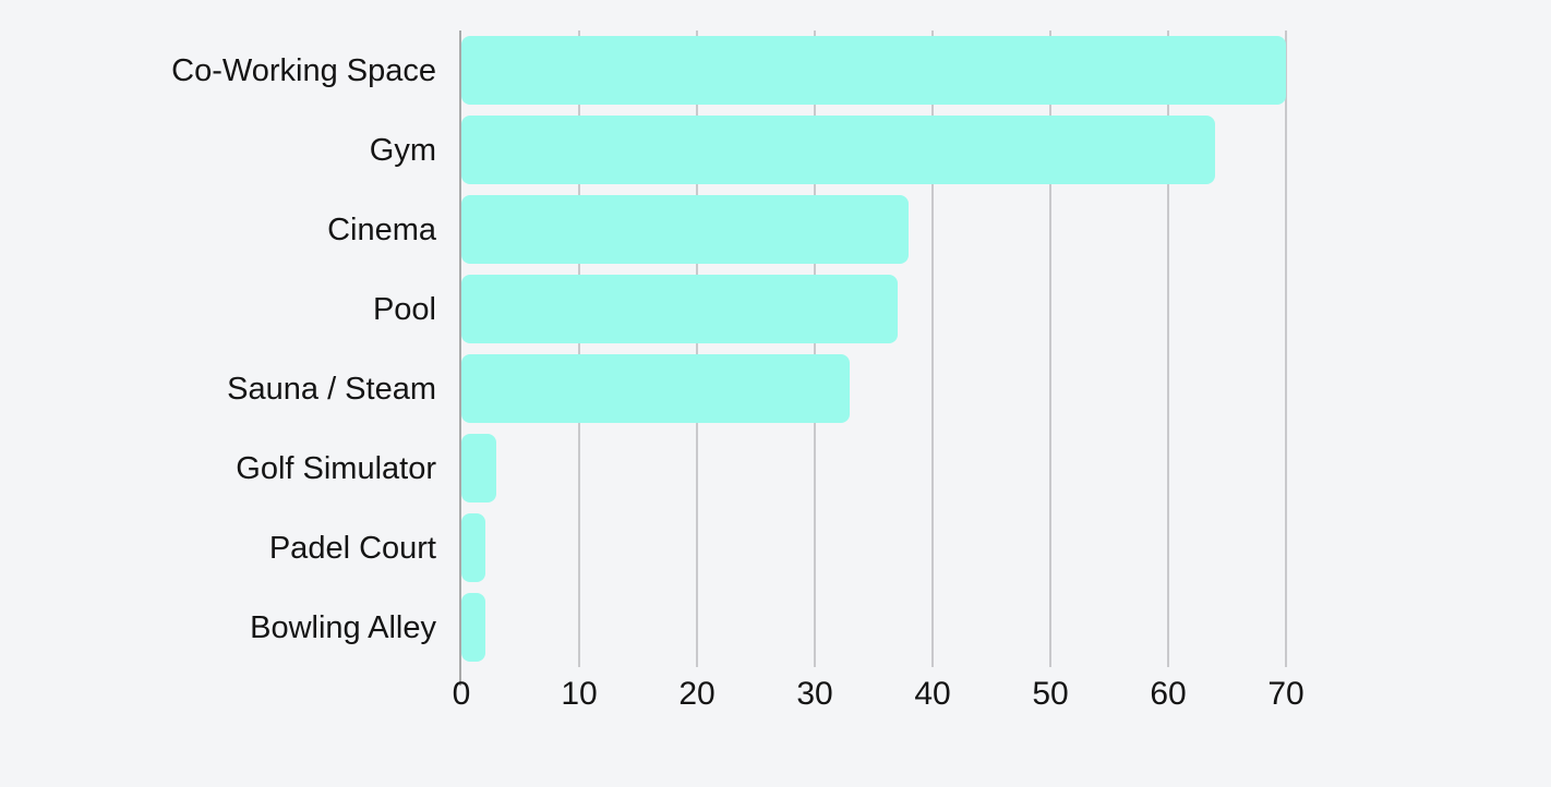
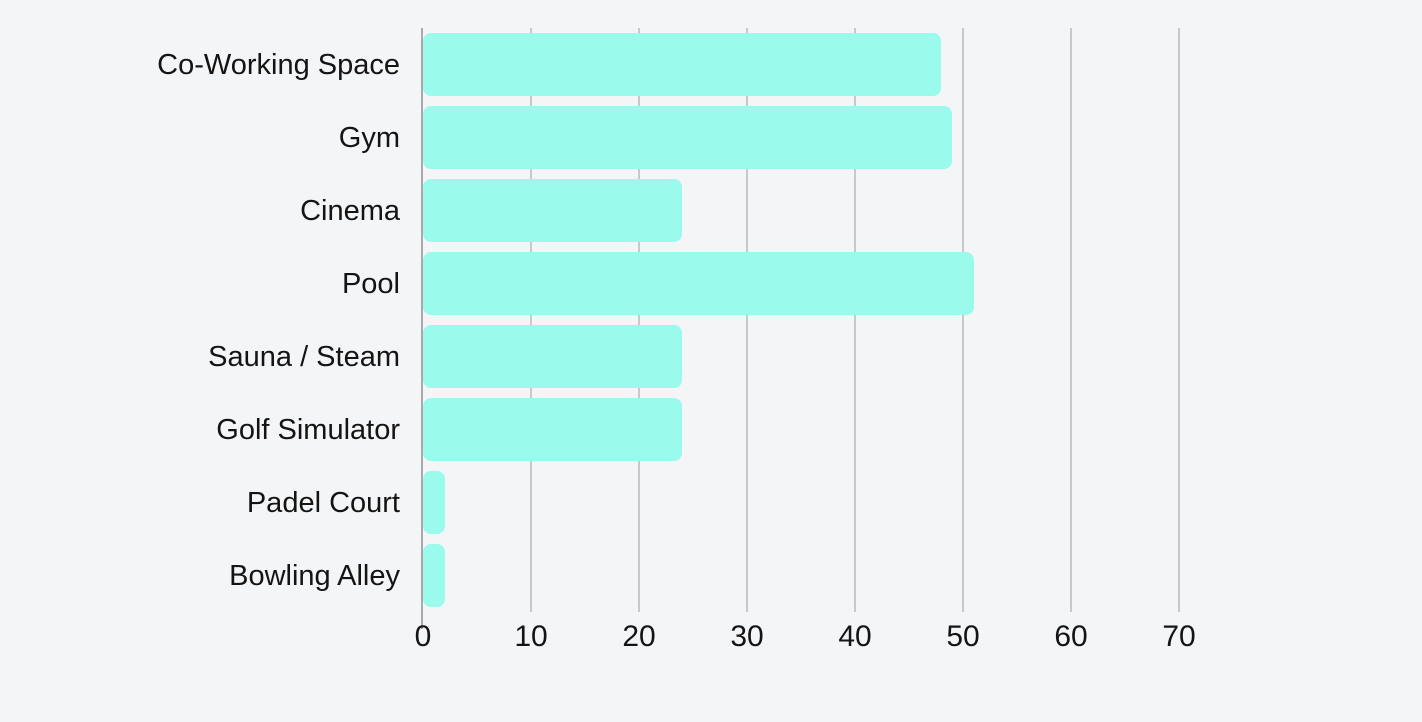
Co-Working Space: 70 -> 48
Gym: 64 -> 49
Cinema: 38 -> 24
Pool: 37 -> 51
Sauna / Steam: 33 -> 24
Golf Simulator: 3 -> 24
